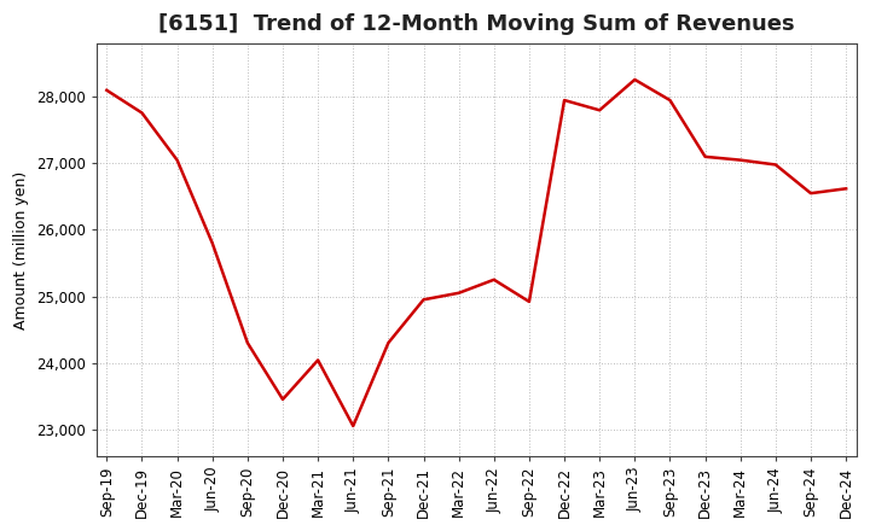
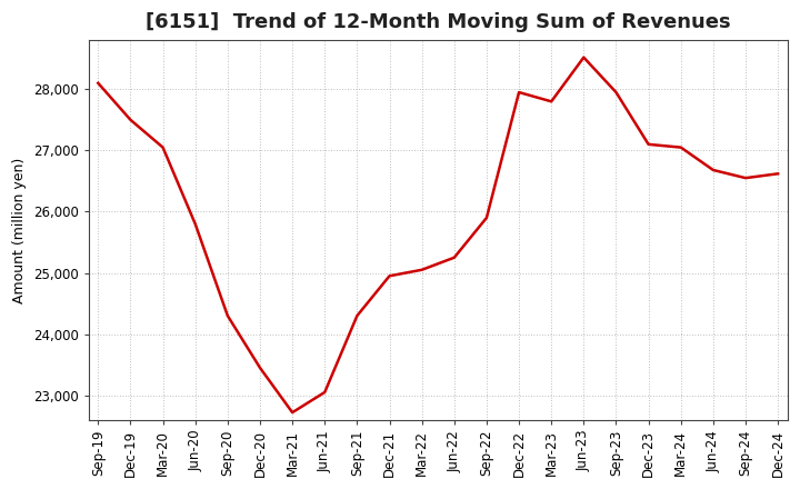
Dec-19: 27,760 -> 27,500
Mar-21: 24,040 -> 22,720
Sep-22: 24,920 -> 25,900
Jun-23: 28,260 -> 28,520
Jun-24: 26,980 -> 26,680
